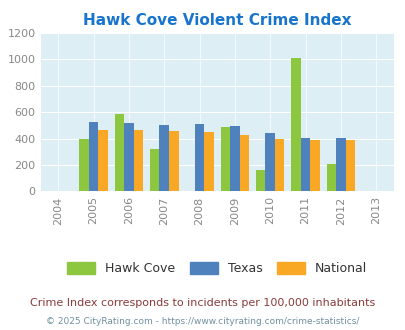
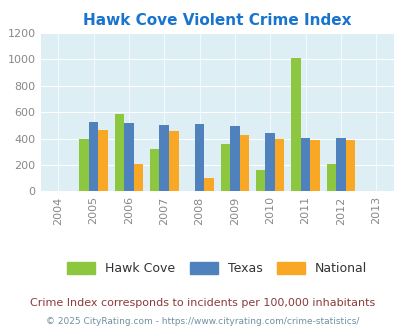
National/2006: 460 -> 210
National/2008: 450 -> 100
Hawk Cove/2009: 490 -> 360
